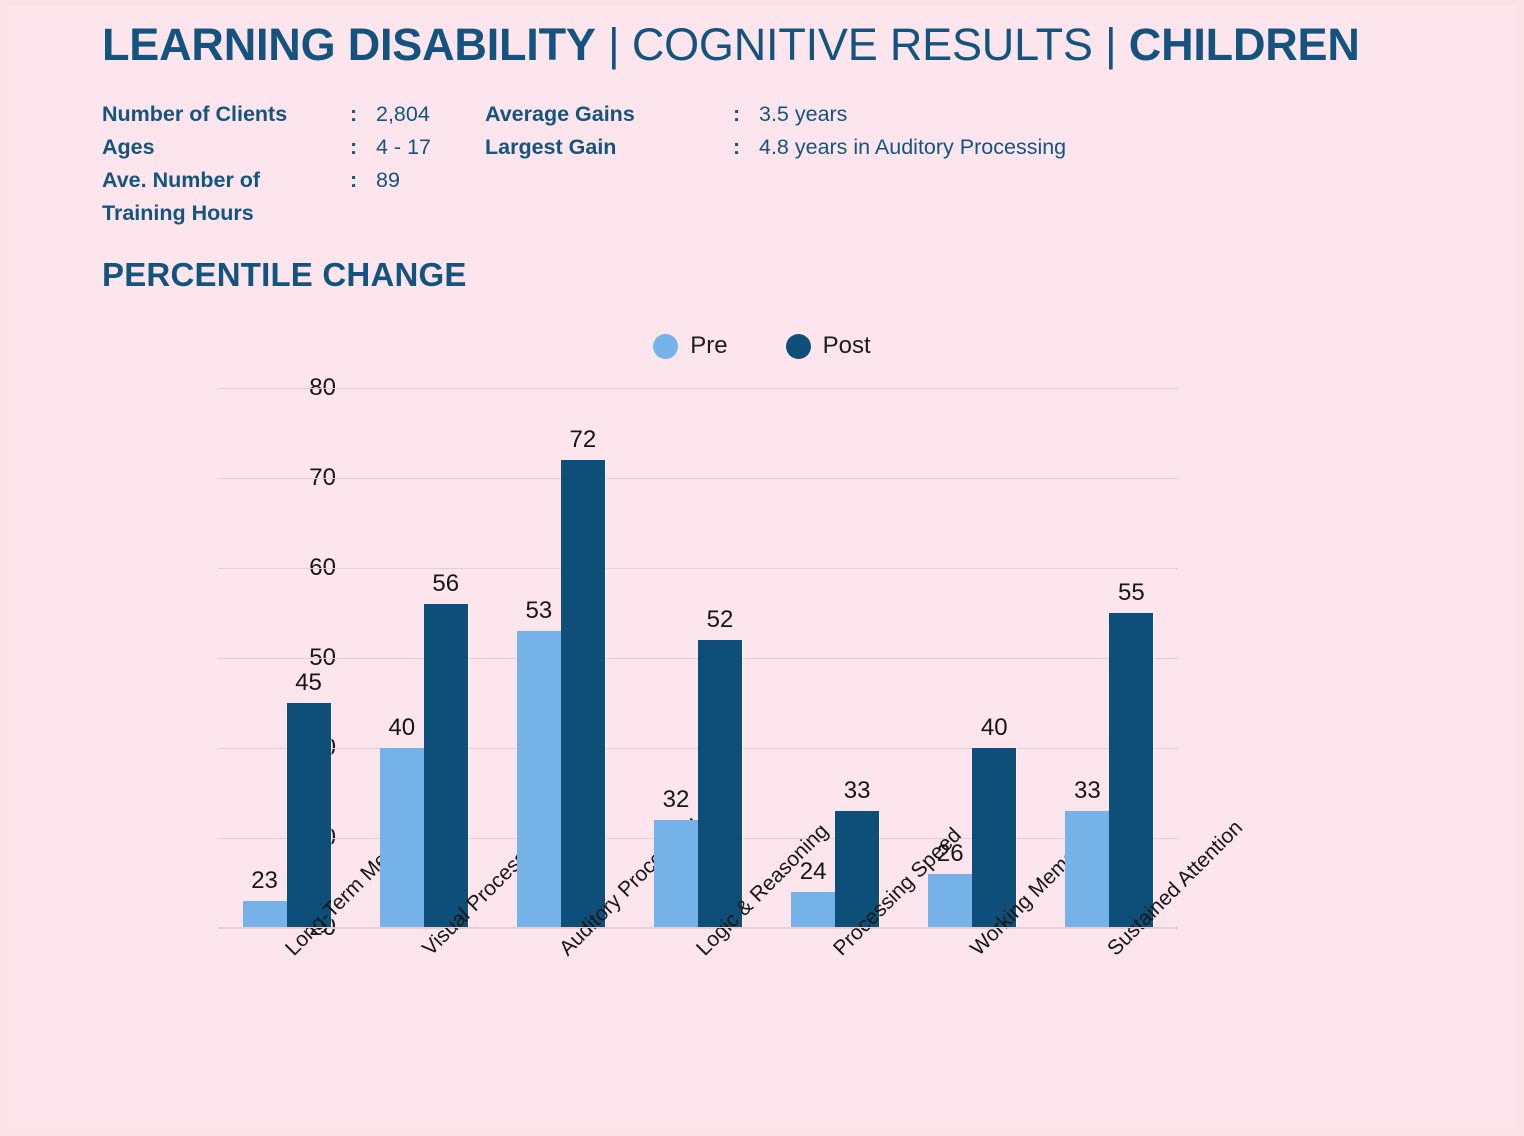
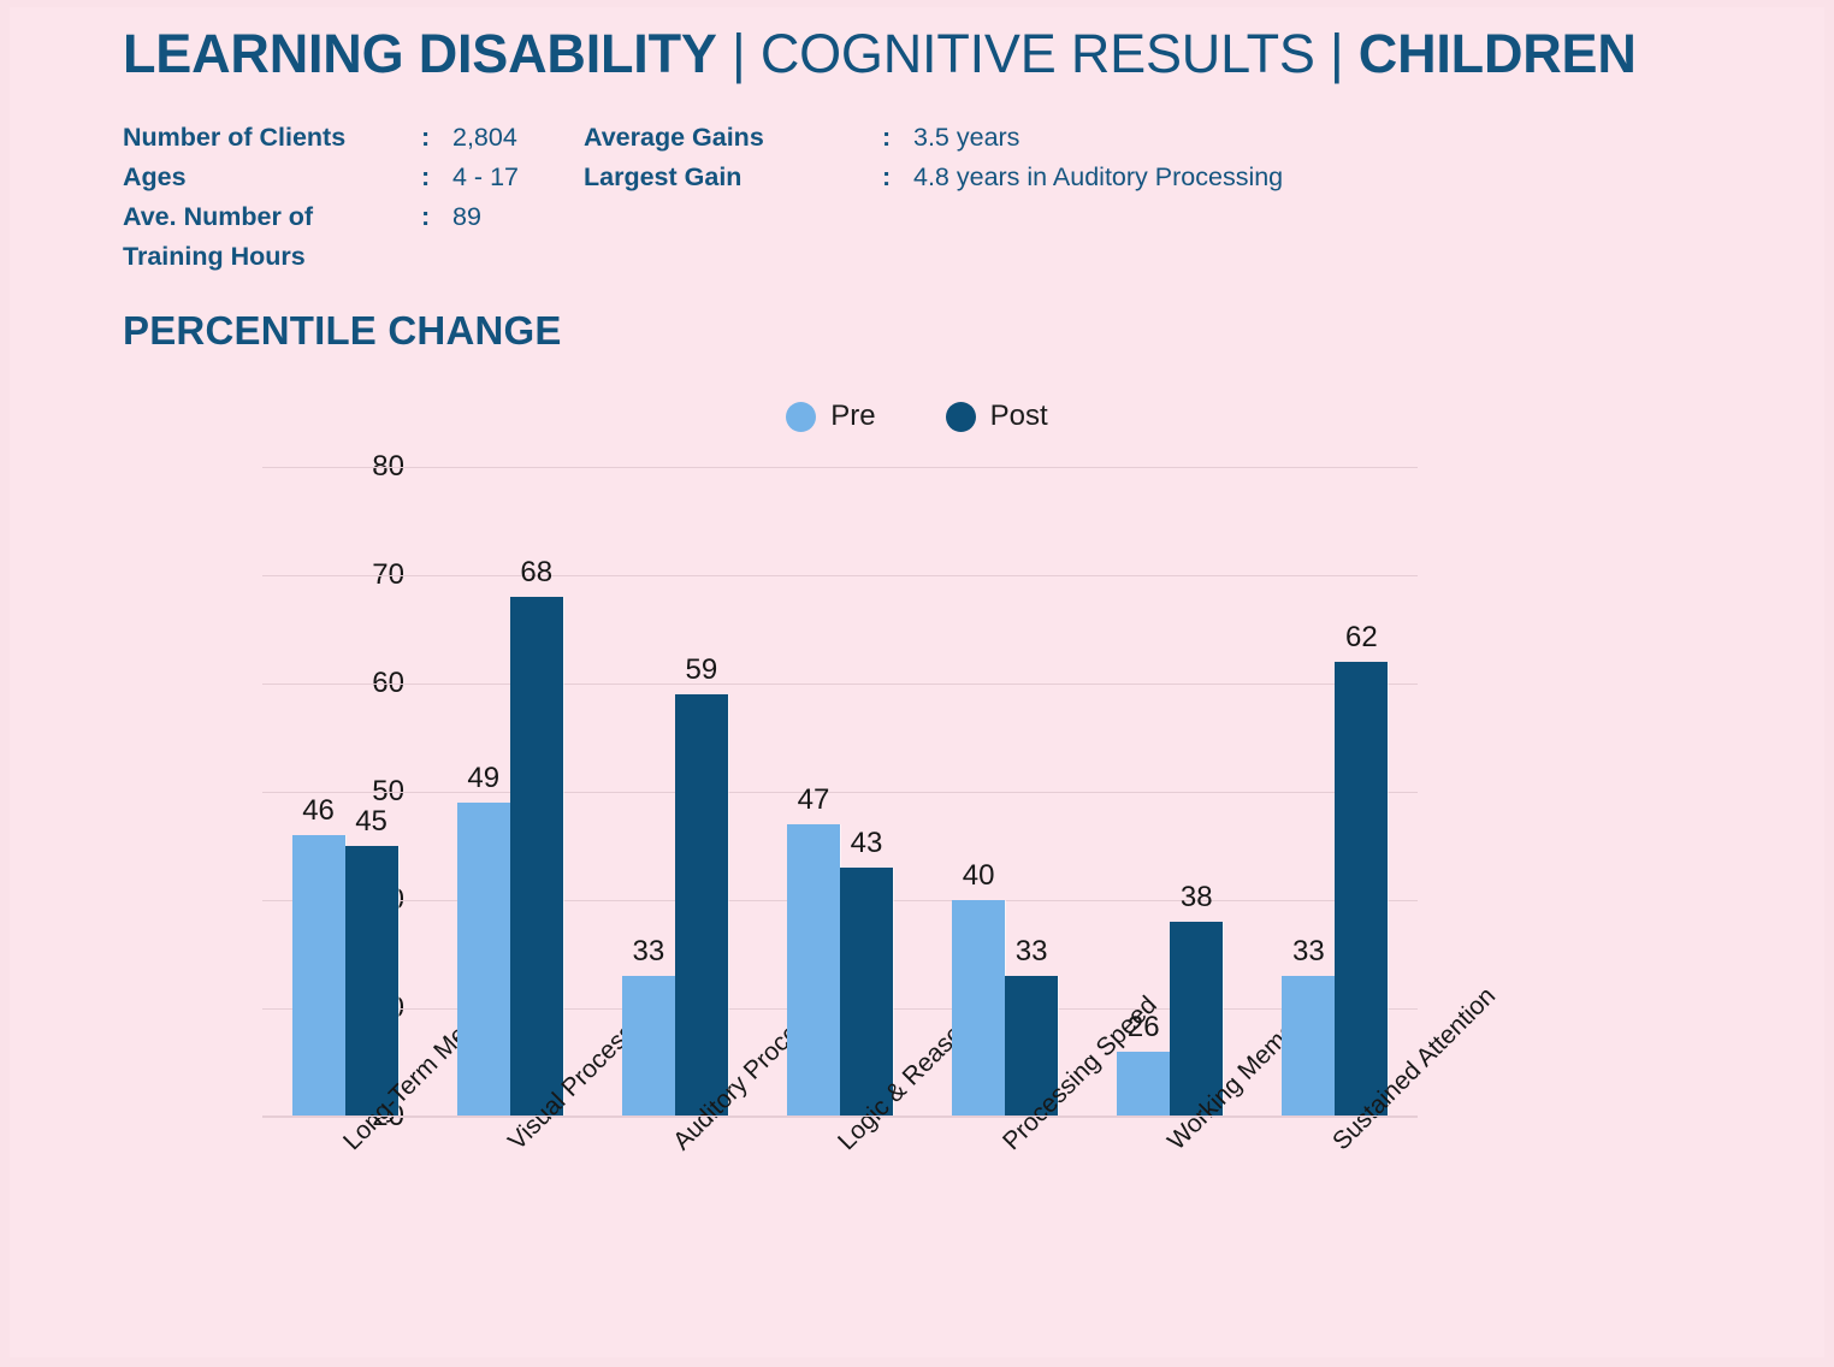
Pre/Long-Term Memory: 23 -> 46
Pre/Visual Processing: 40 -> 49
Post/Visual Processing: 56 -> 68
Pre/Auditory Processing: 53 -> 33
Post/Auditory Processing: 72 -> 59
Pre/Logic & Reasoning: 32 -> 47
Post/Logic & Reasoning: 52 -> 43
Pre/Processing Speed: 24 -> 40
Post/Working Memory: 40 -> 38
Post/Sustained Attention: 55 -> 62
